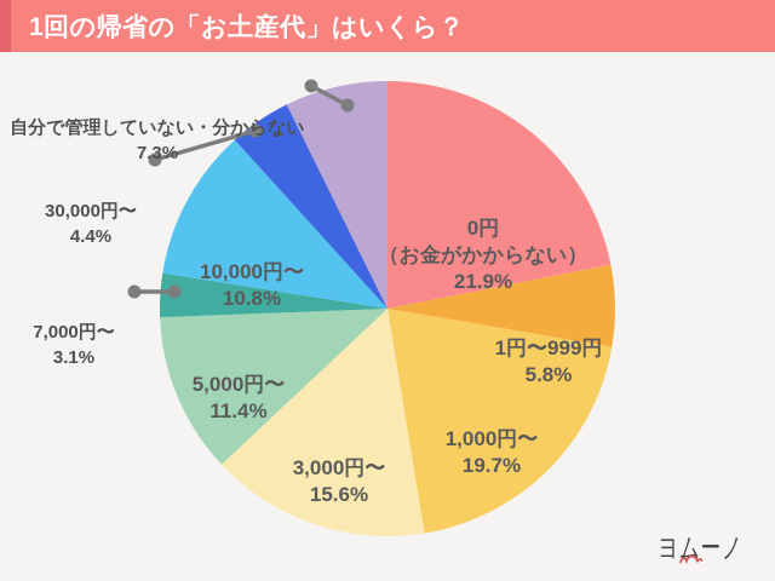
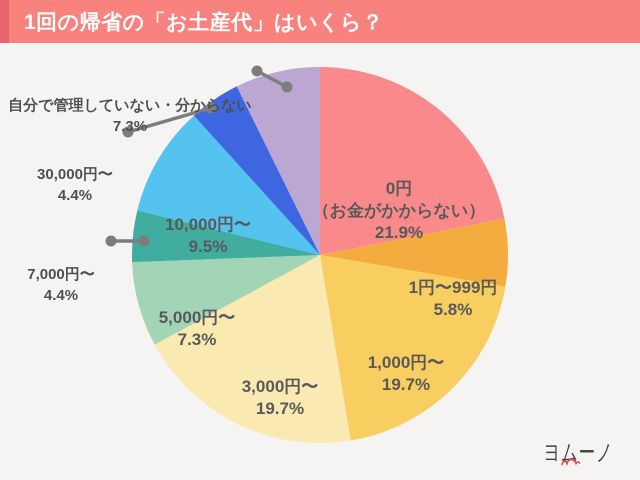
3,000円〜: 15.6% -> 19.7%
5,000円〜: 11.4% -> 7.3%
7,000円〜: 3.1% -> 4.4%
10,000円〜: 10.8% -> 9.5%
